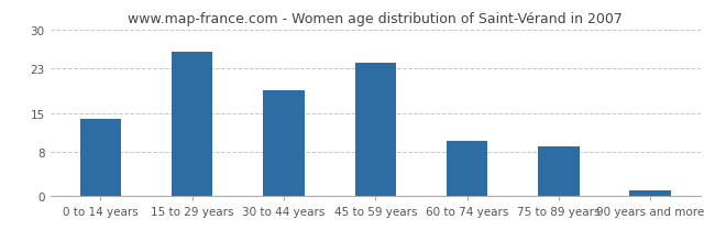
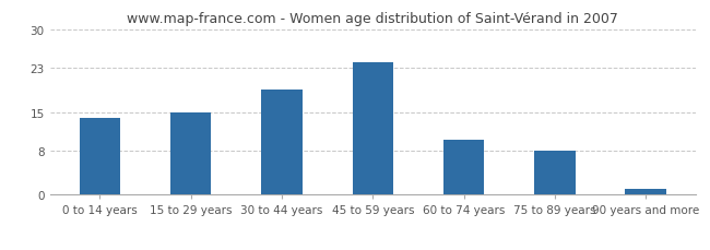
15 to 29 years: 26 -> 15
75 to 89 years: 9 -> 8
